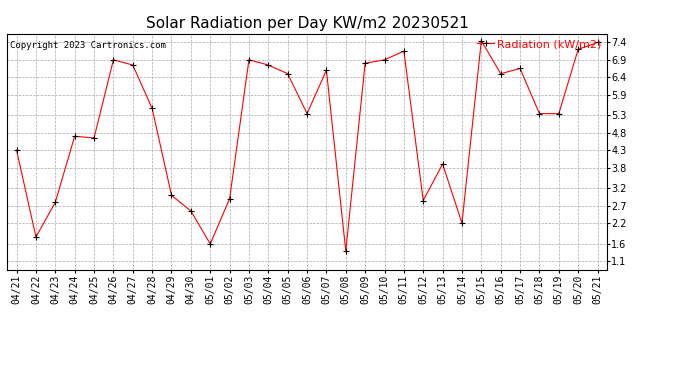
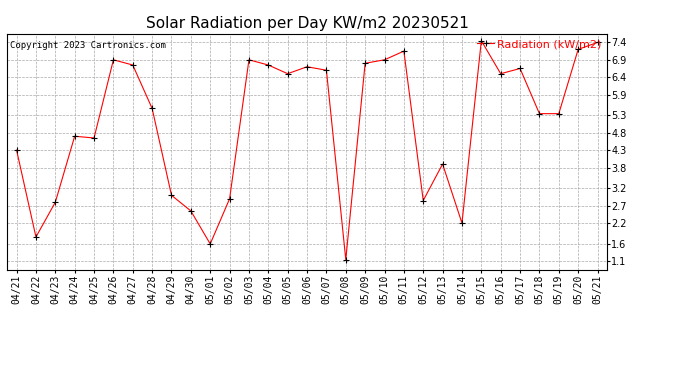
05/06: 5.35 -> 6.70
05/08: 1.40 -> 1.15
